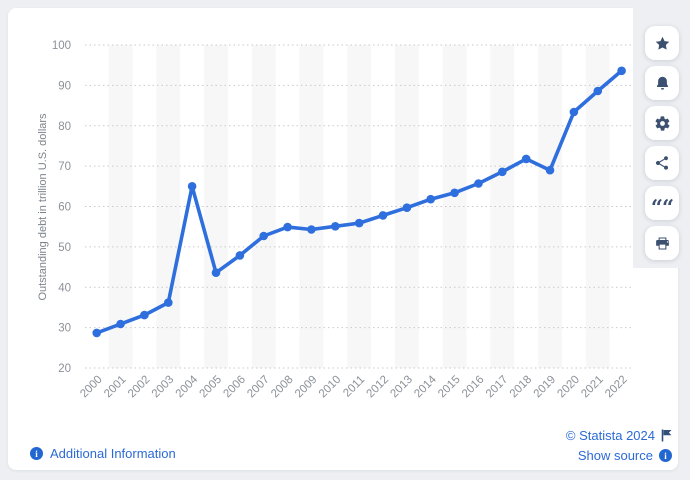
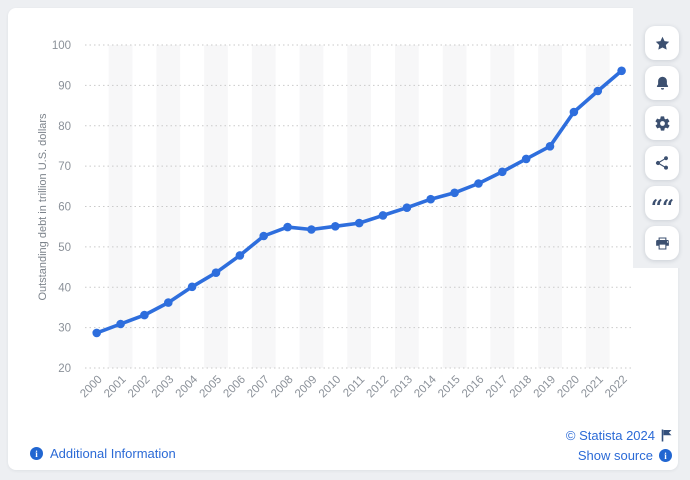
2004: 65 -> 40
2019: 69 -> 75
